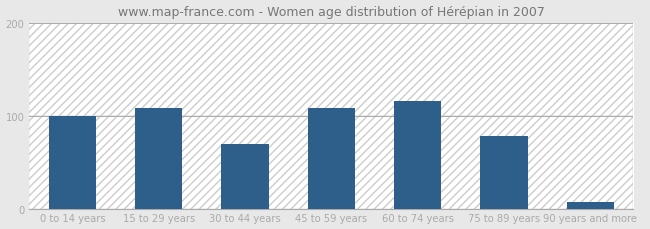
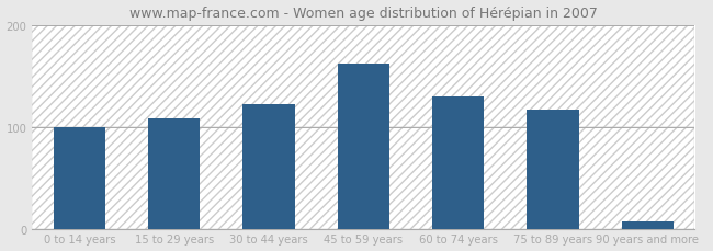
30 to 44 years: 70 -> 122
45 to 59 years: 108 -> 162
60 to 74 years: 116 -> 130
75 to 89 years: 78 -> 117
